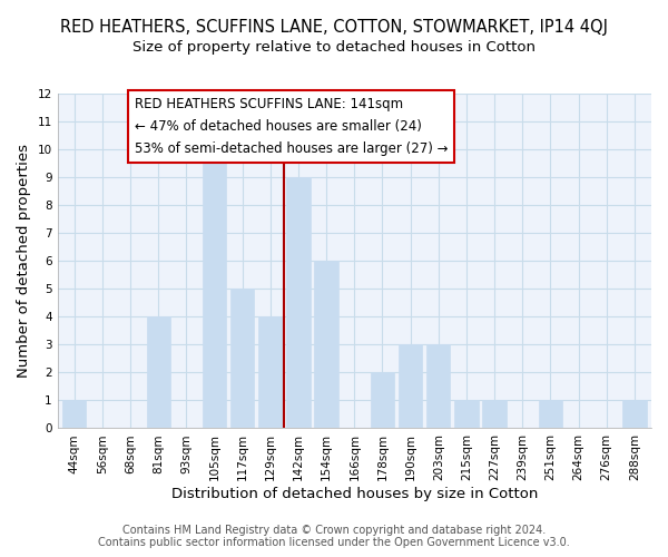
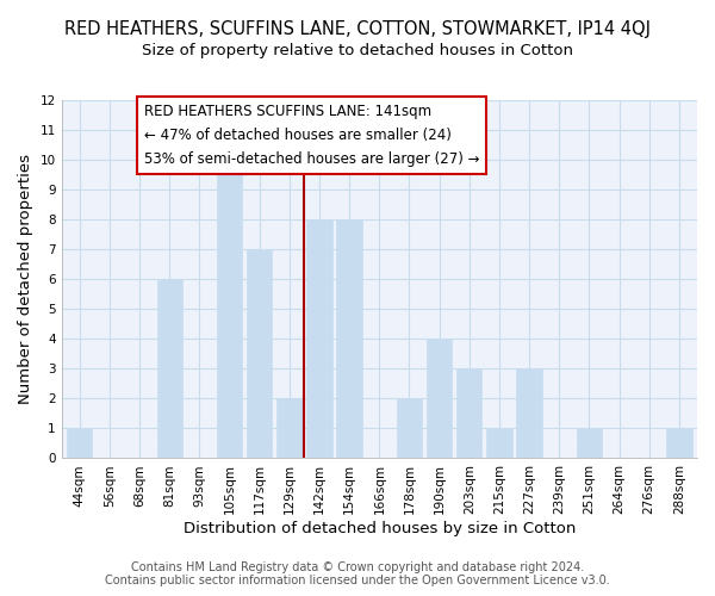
81sqm: 4 -> 6
117sqm: 5 -> 7
129sqm: 4 -> 2
142sqm: 9 -> 8
154sqm: 6 -> 8
190sqm: 3 -> 4
227sqm: 1 -> 3
